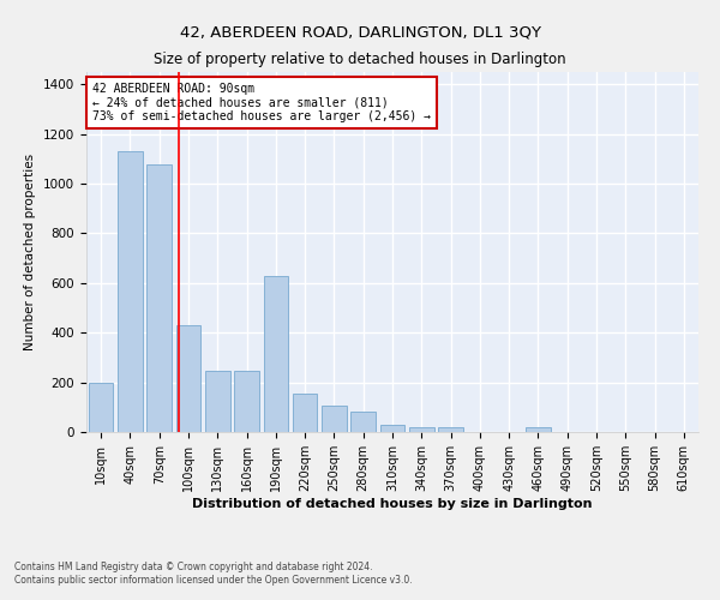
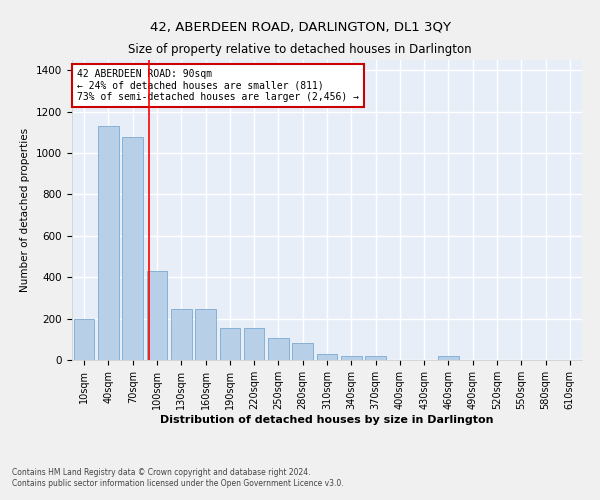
190sqm: 630 -> 155
